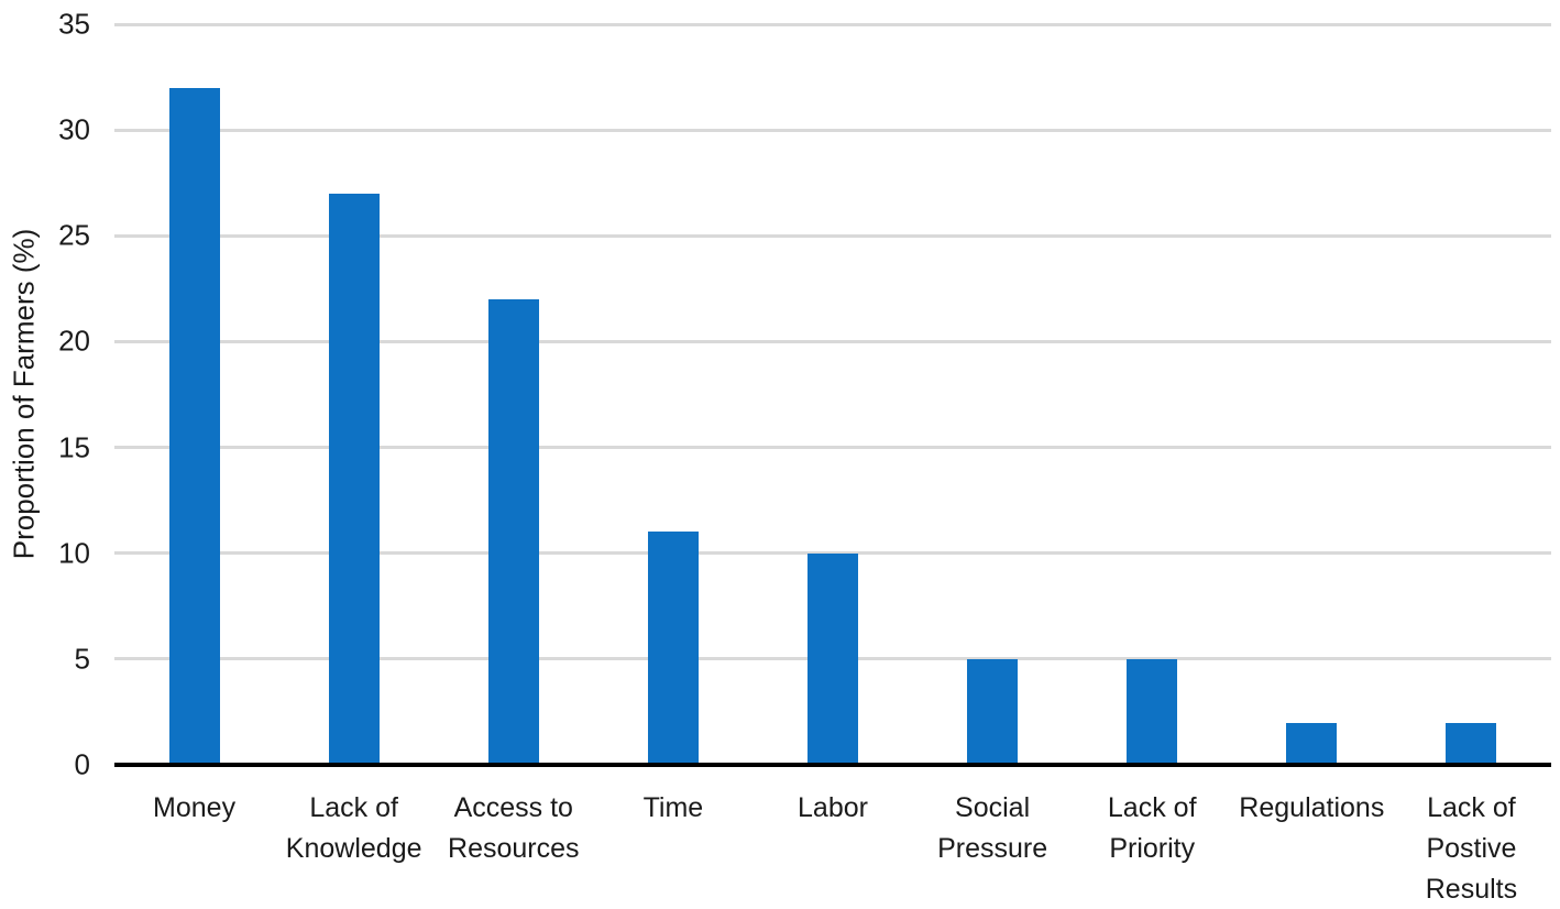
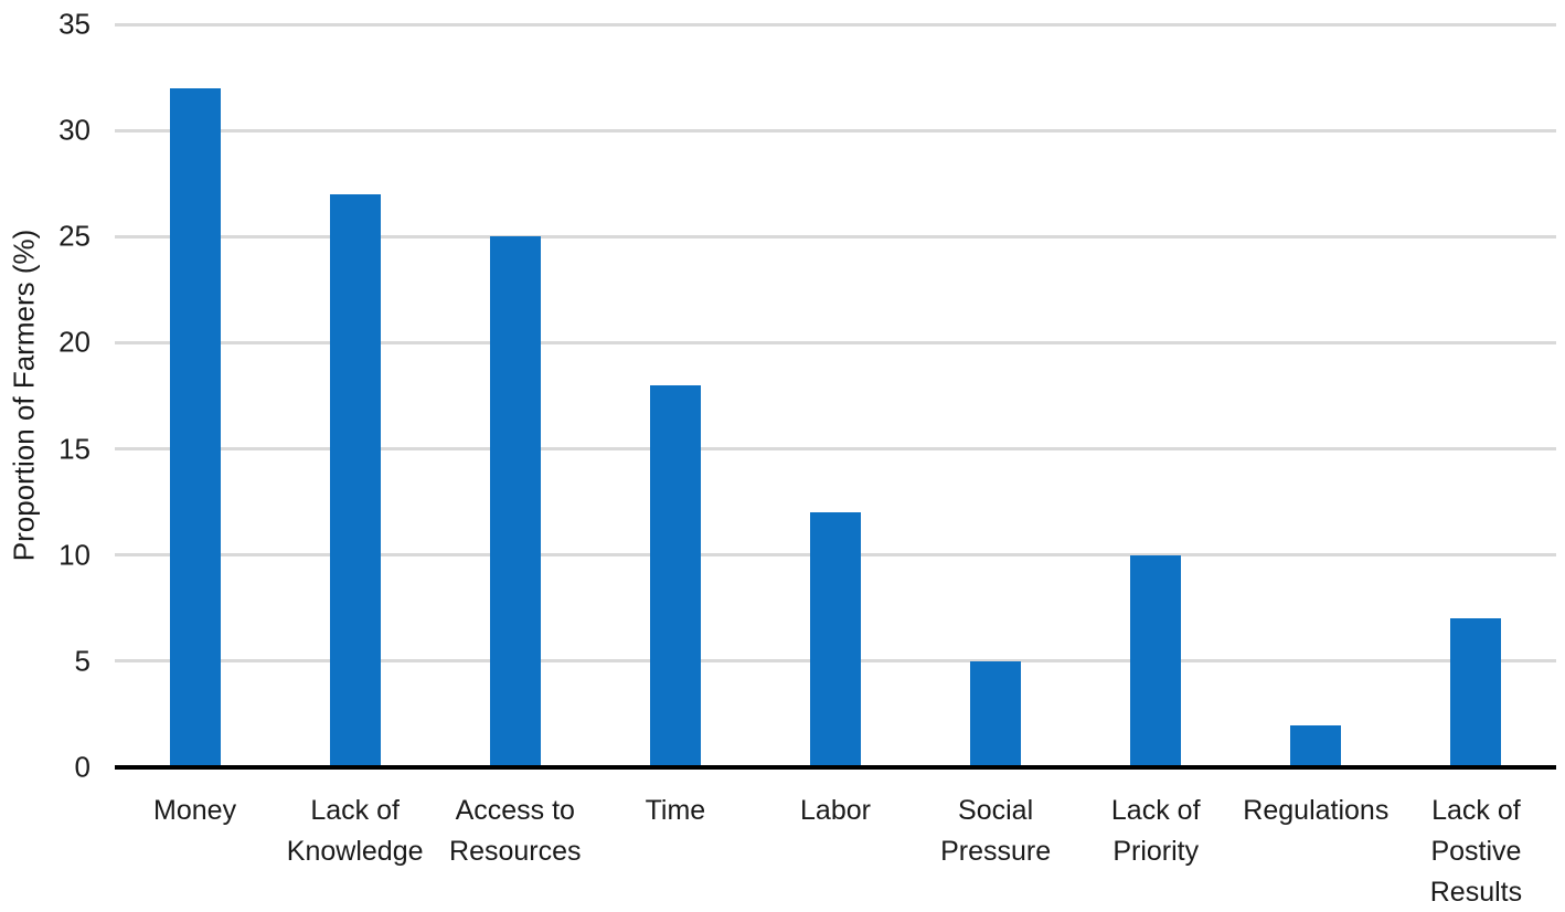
Access to Resources: 22 -> 25
Time: 11 -> 18
Labor: 10 -> 12
Lack of Priority: 5 -> 10
Lack of Postive Results: 2 -> 7
